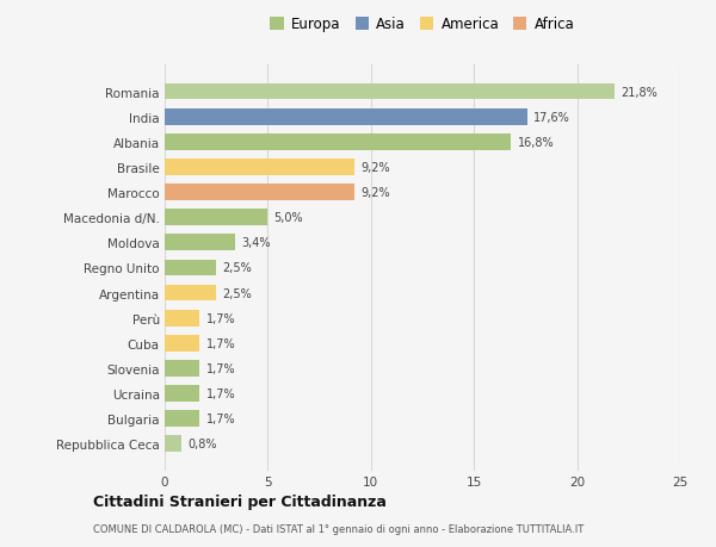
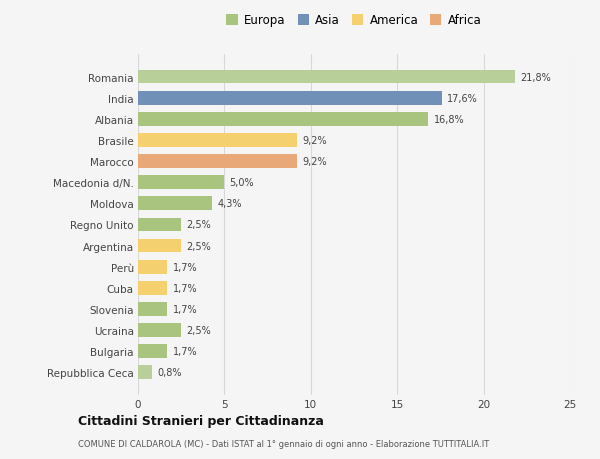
Moldova: 3,4% -> 4,3%
Ucraina: 1,7% -> 2,5%
